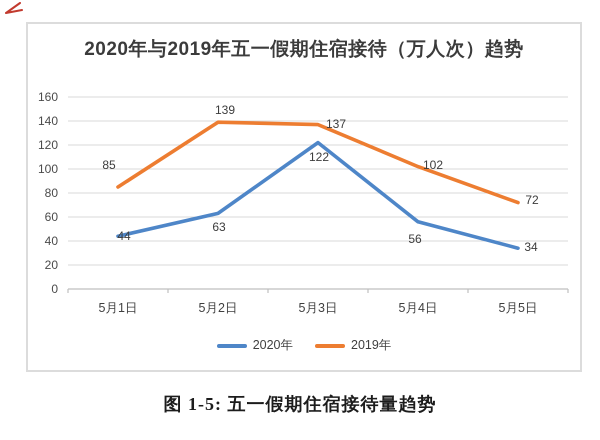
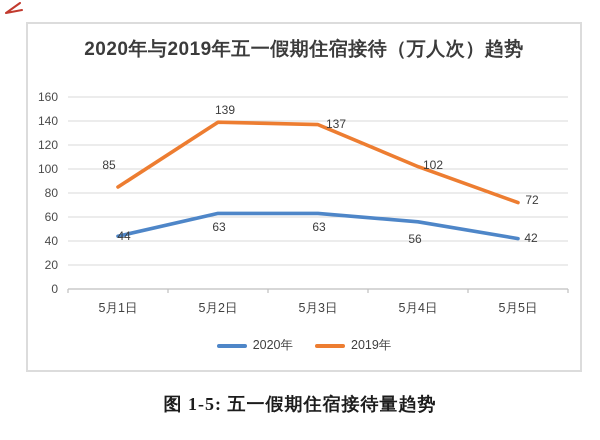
2020年/5月3日: 122 -> 63
2020年/5月5日: 34 -> 42
